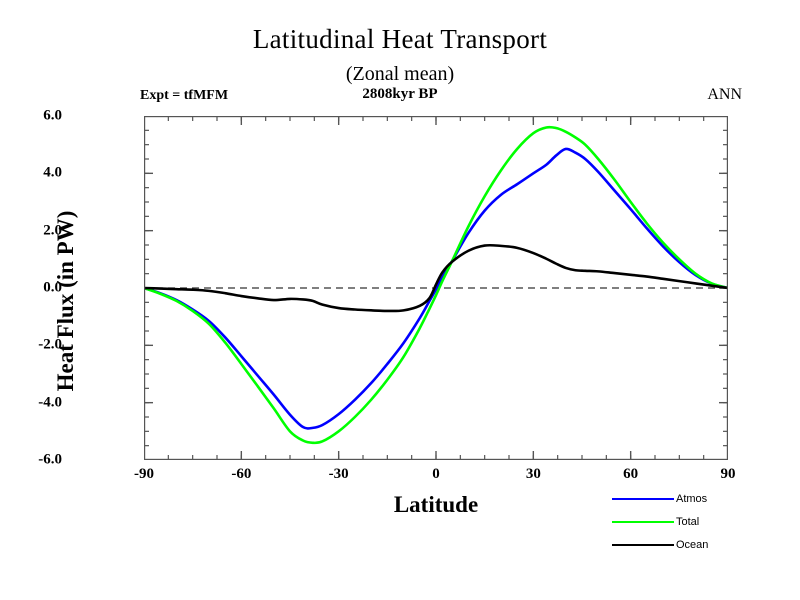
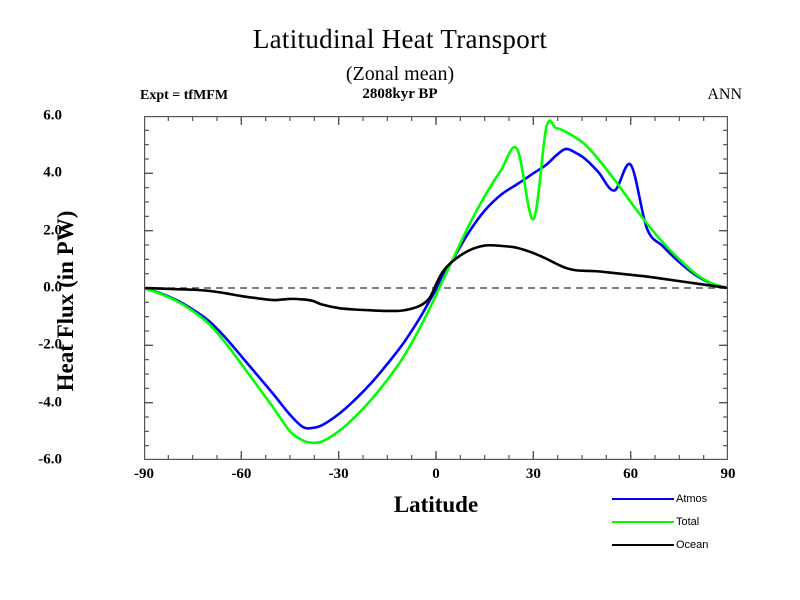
Total/30: 5.4 -> 2.4
Atmos/60: 2.8 -> 4.3
